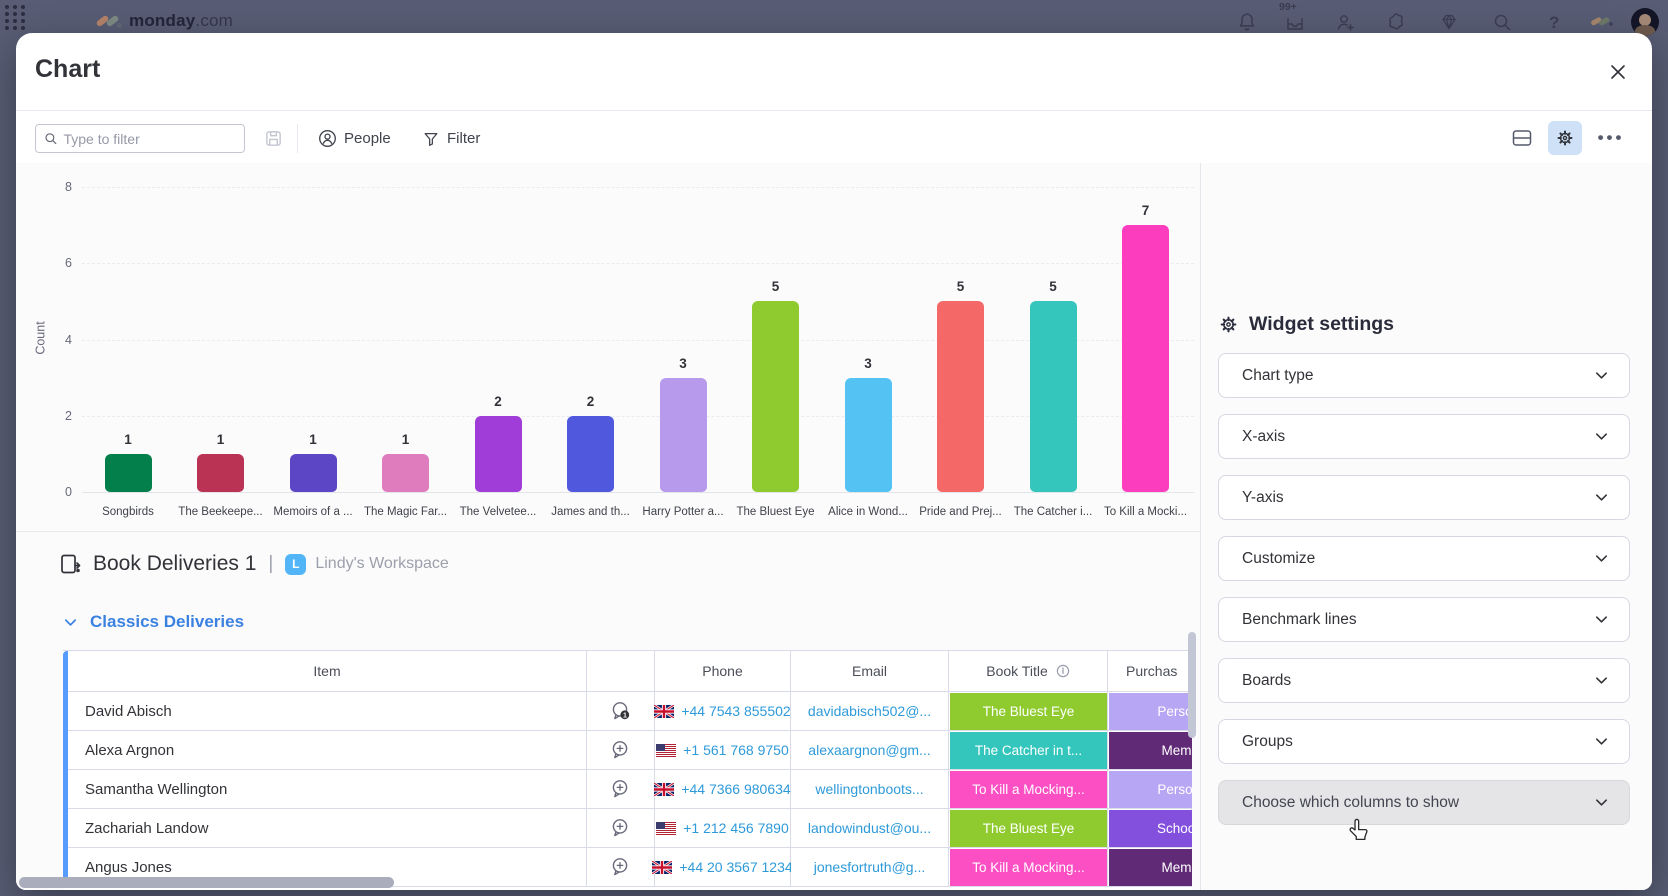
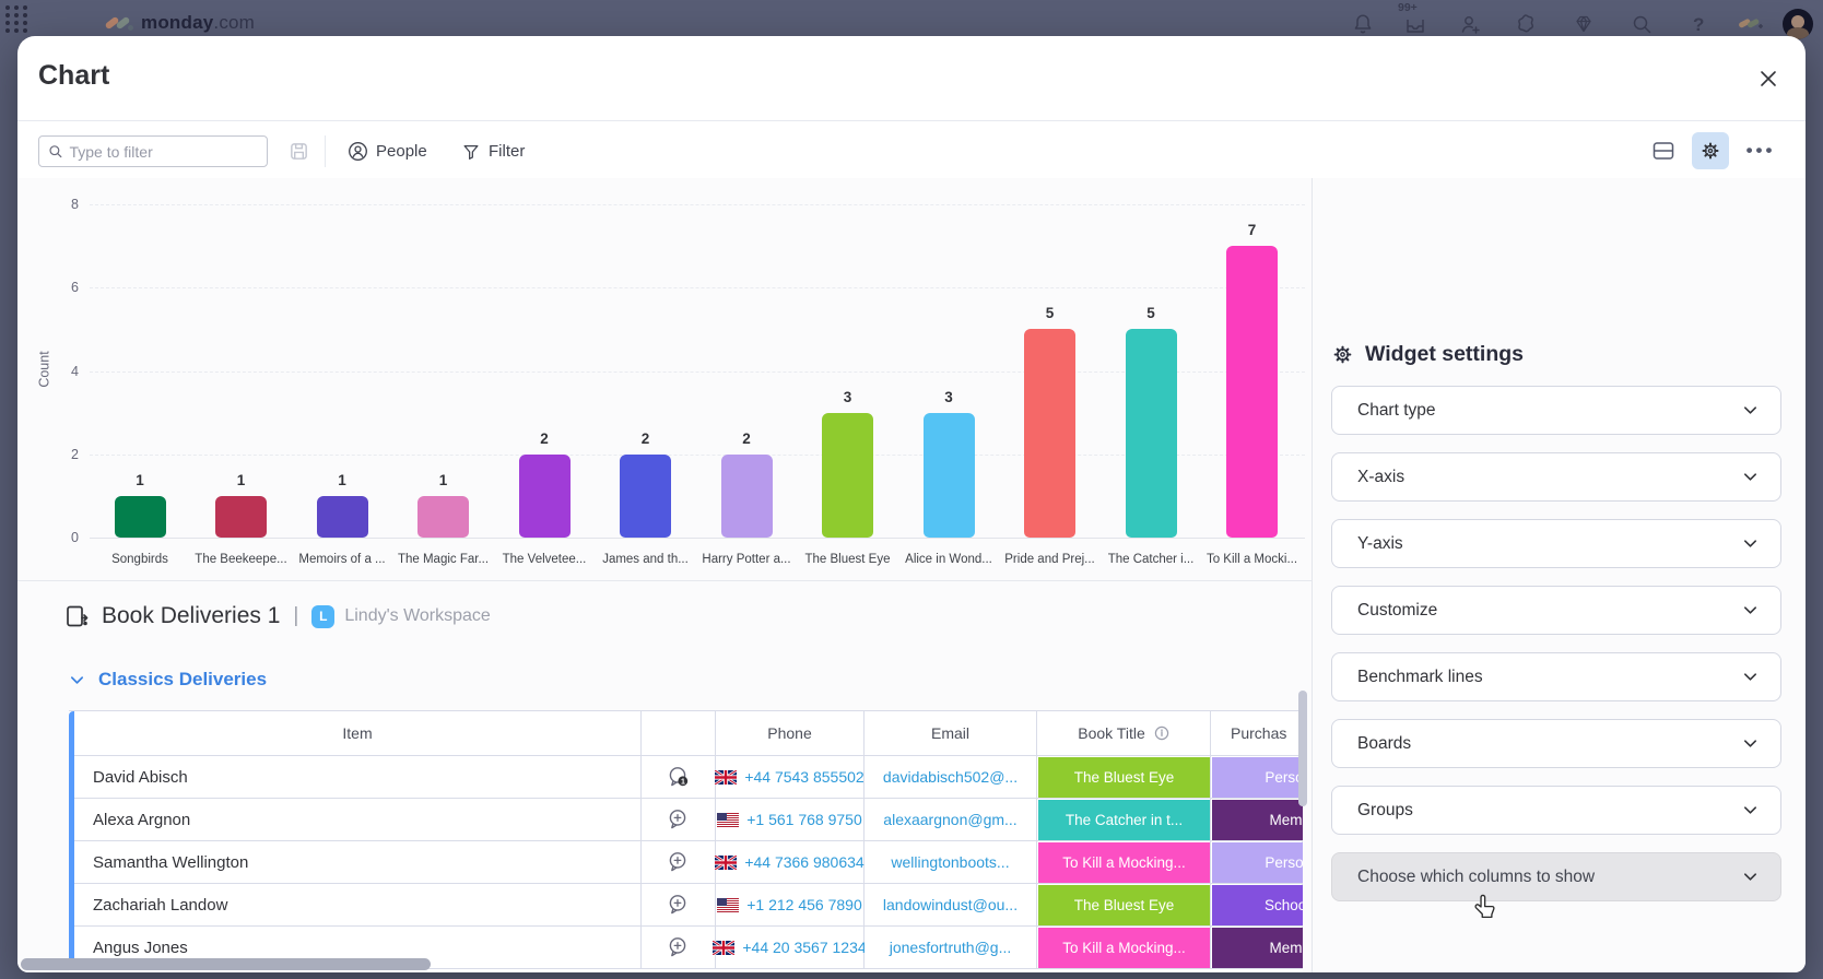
Harry Potter a...: 3 -> 2
The Bluest Eye: 5 -> 3
